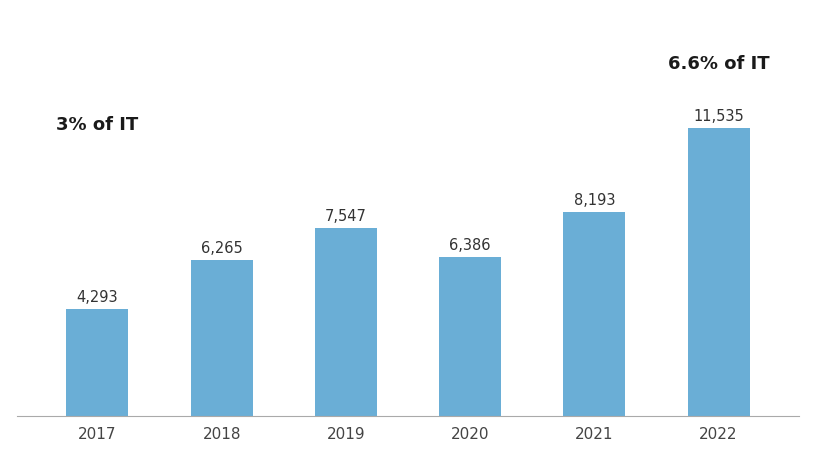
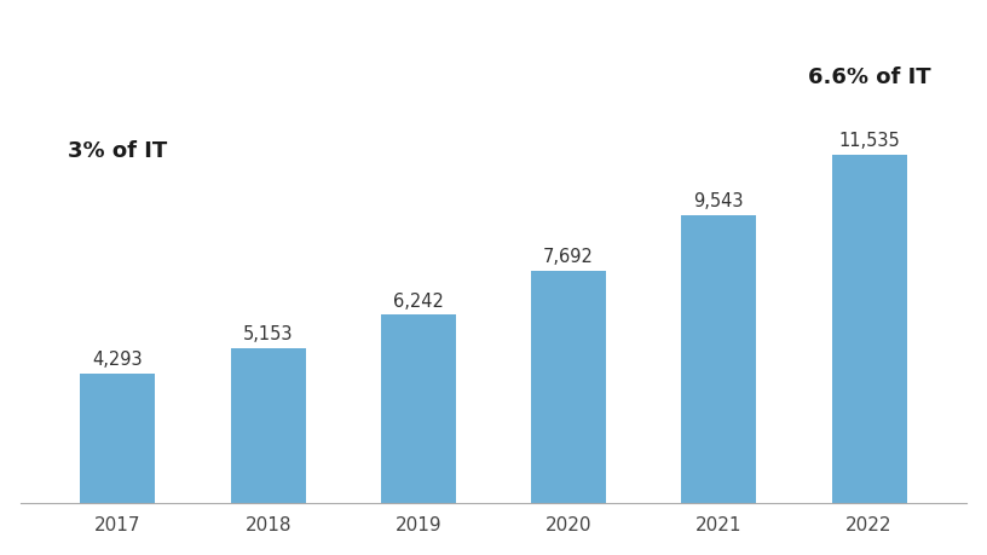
2018: 6,265 -> 5,153
2019: 7,547 -> 6,242
2020: 6,386 -> 7,692
2021: 8,193 -> 9,543
